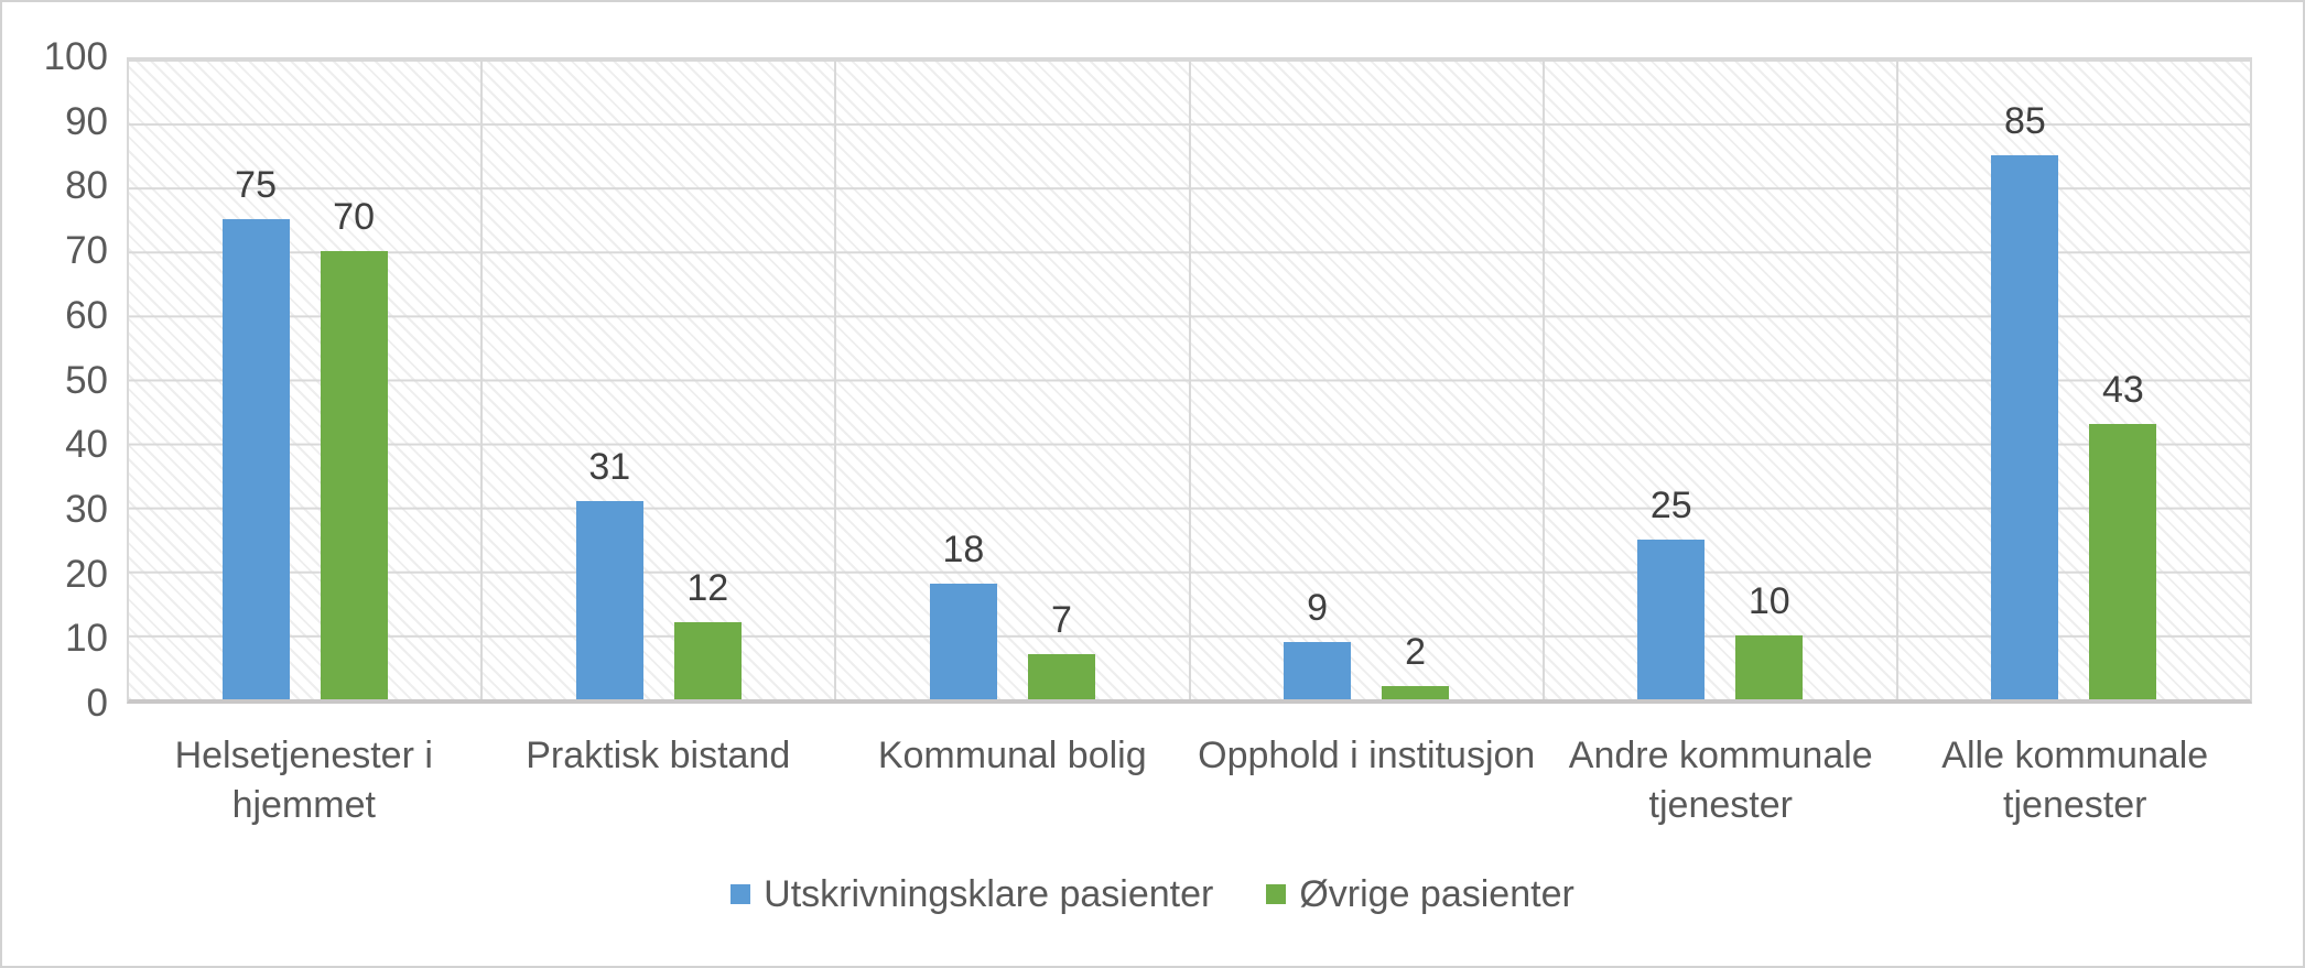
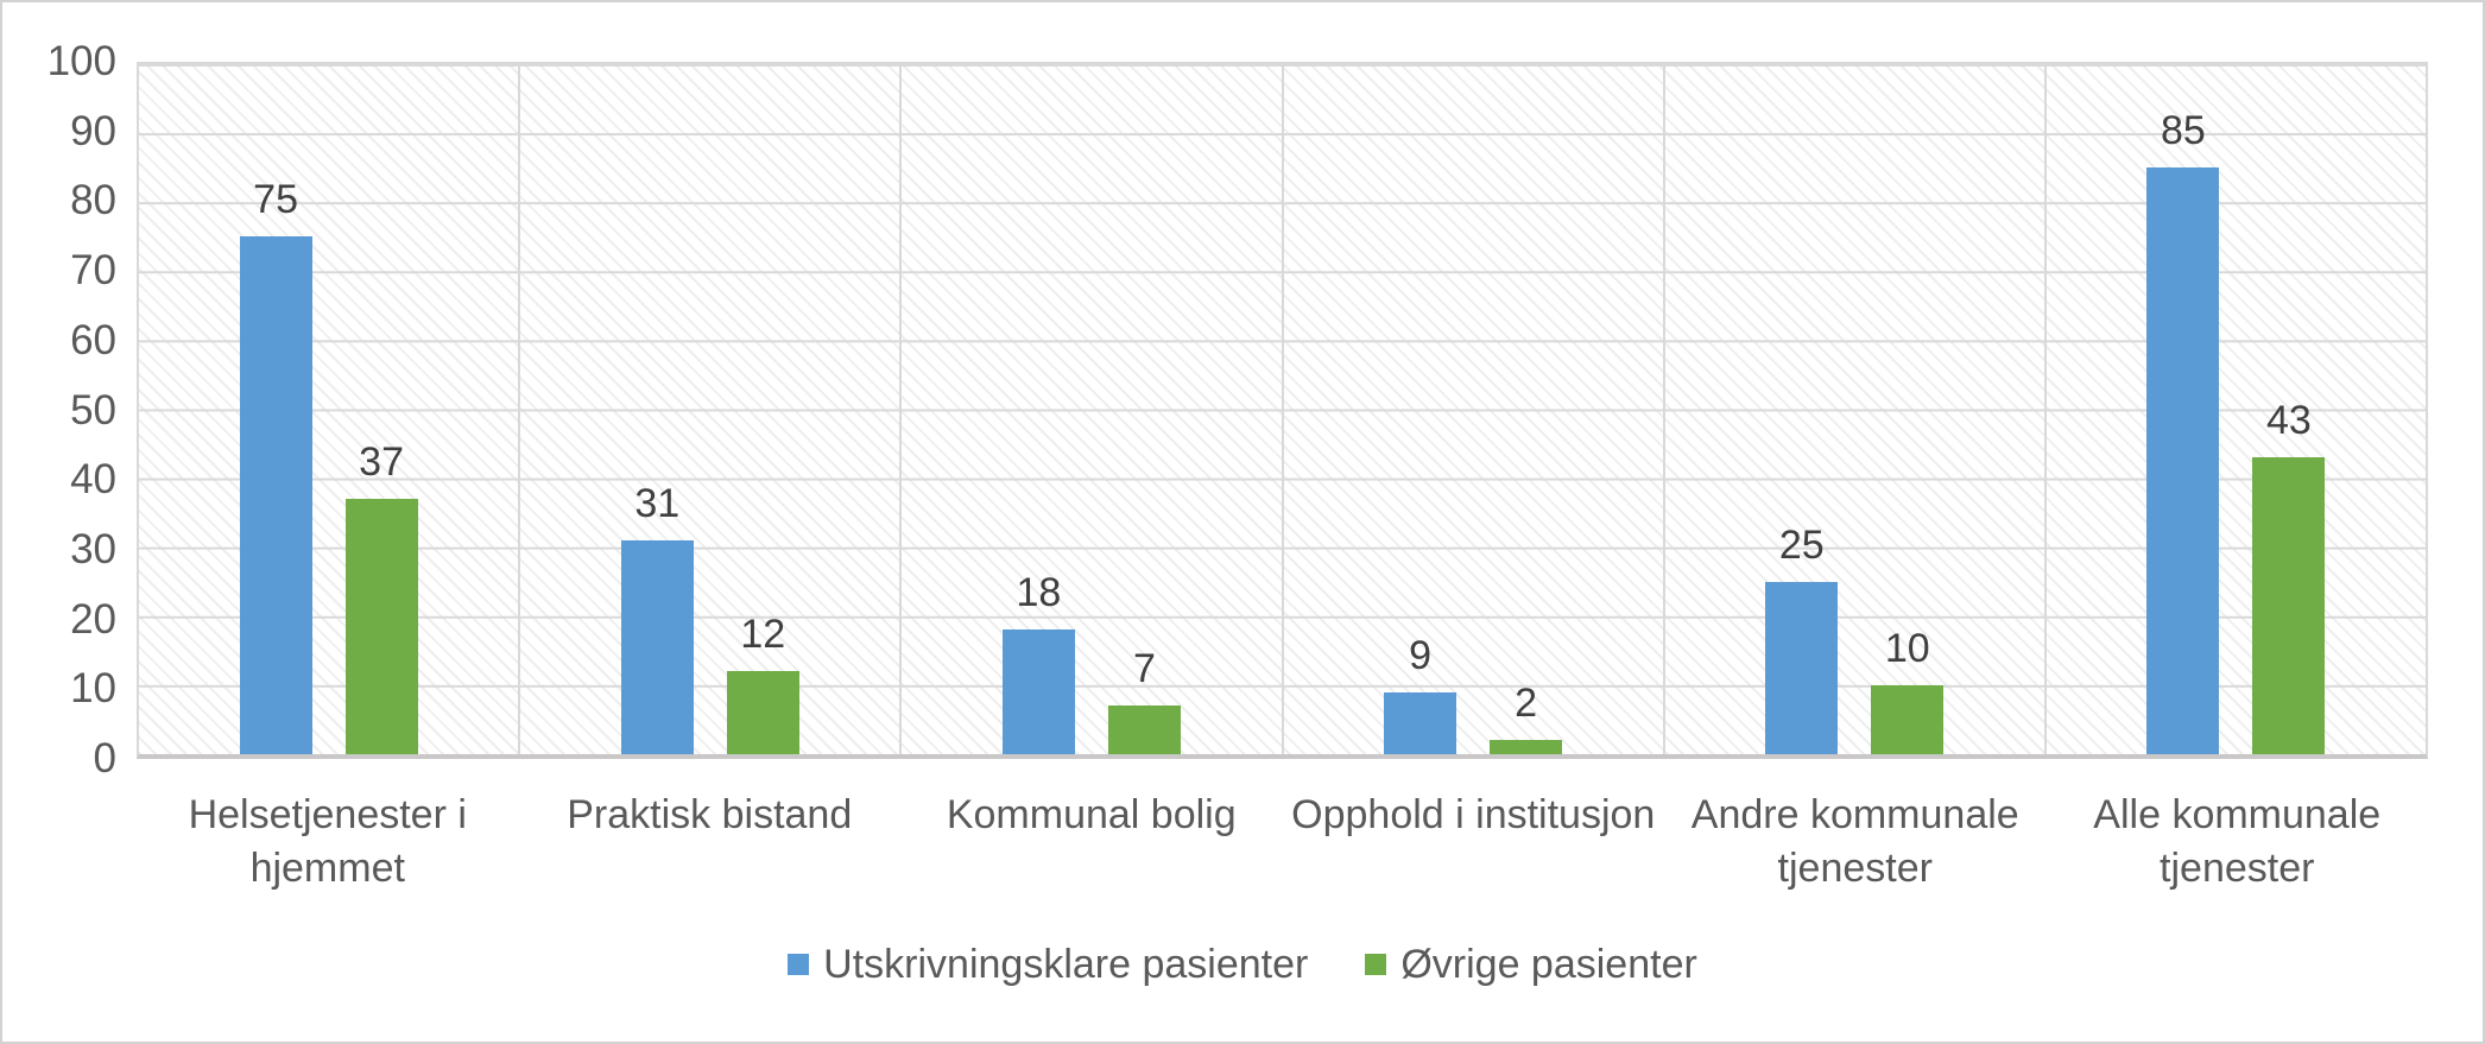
Øvrige pasienter/Helsetjenester i hjemmet: 70 -> 37
